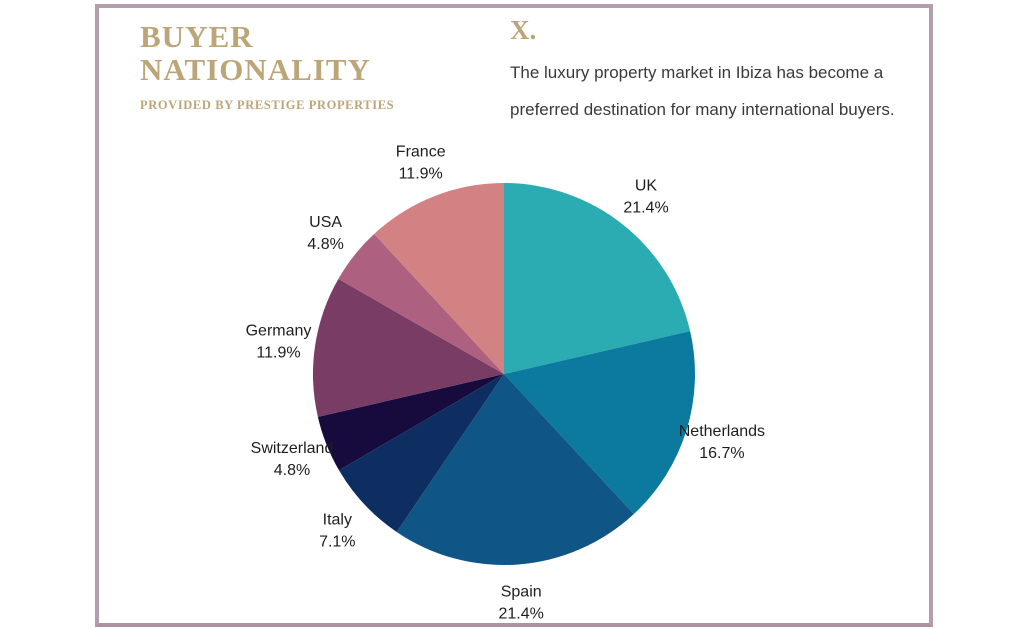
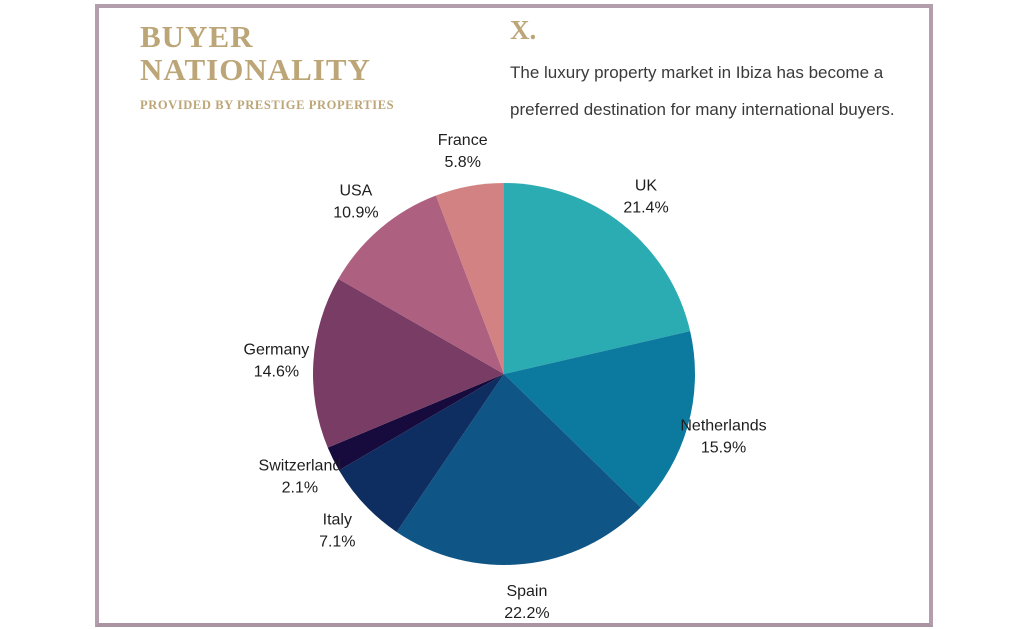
Netherlands: 16.7% -> 15.9%
Spain: 21.4% -> 22.2%
Switzerland: 4.8% -> 2.1%
Germany: 11.9% -> 14.6%
USA: 4.8% -> 10.9%
France: 11.9% -> 5.8%
